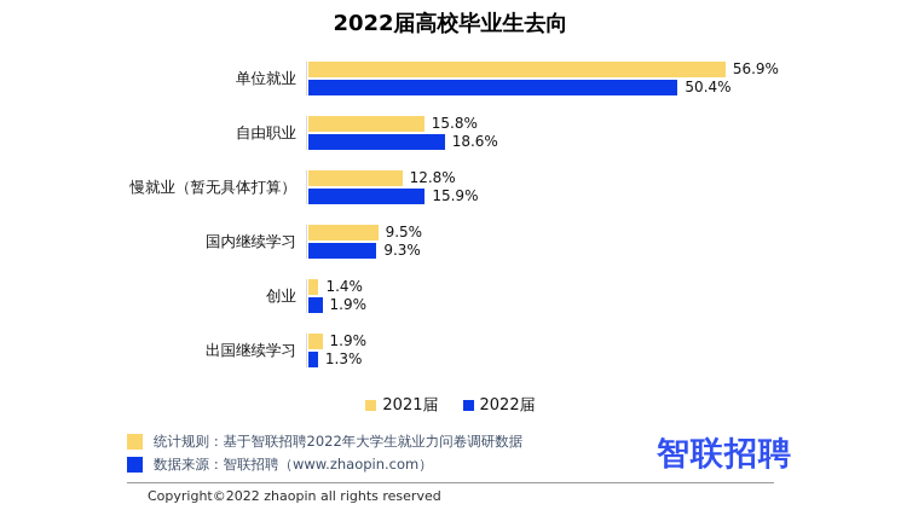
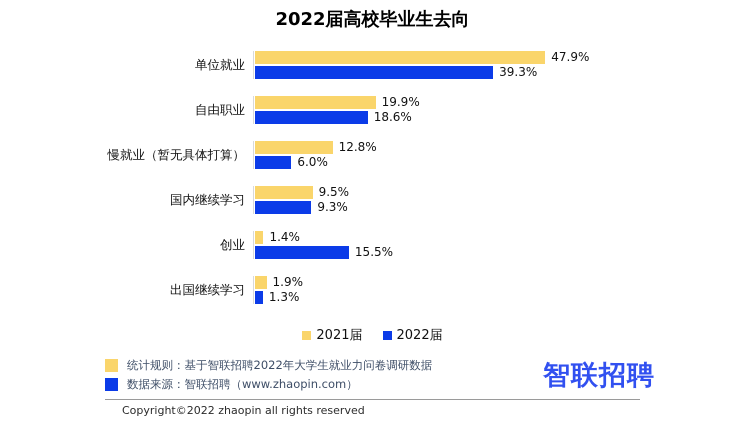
2021届/单位就业: 56.9% -> 47.9%
2022届/单位就业: 50.4% -> 39.3%
2021届/自由职业: 15.8% -> 19.9%
2022届/慢就业（暂无具体打算）: 15.9% -> 6.0%
2022届/创业: 1.9% -> 15.5%
